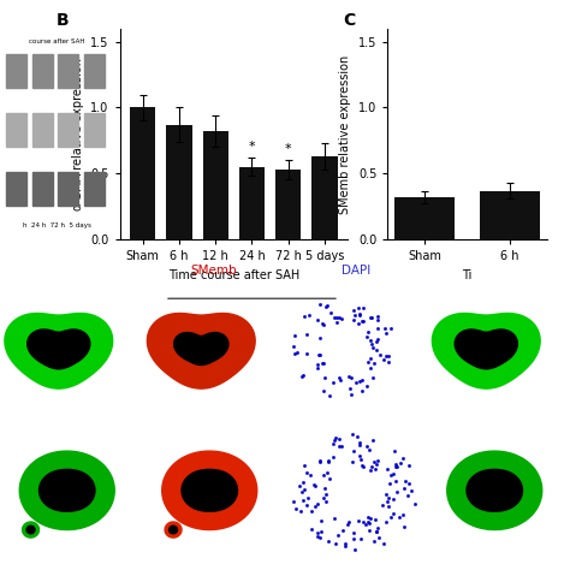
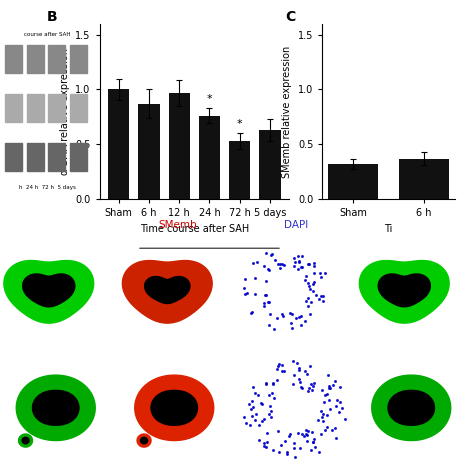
12 h: 0.82 -> 0.97
24 h: 0.55 -> 0.76
